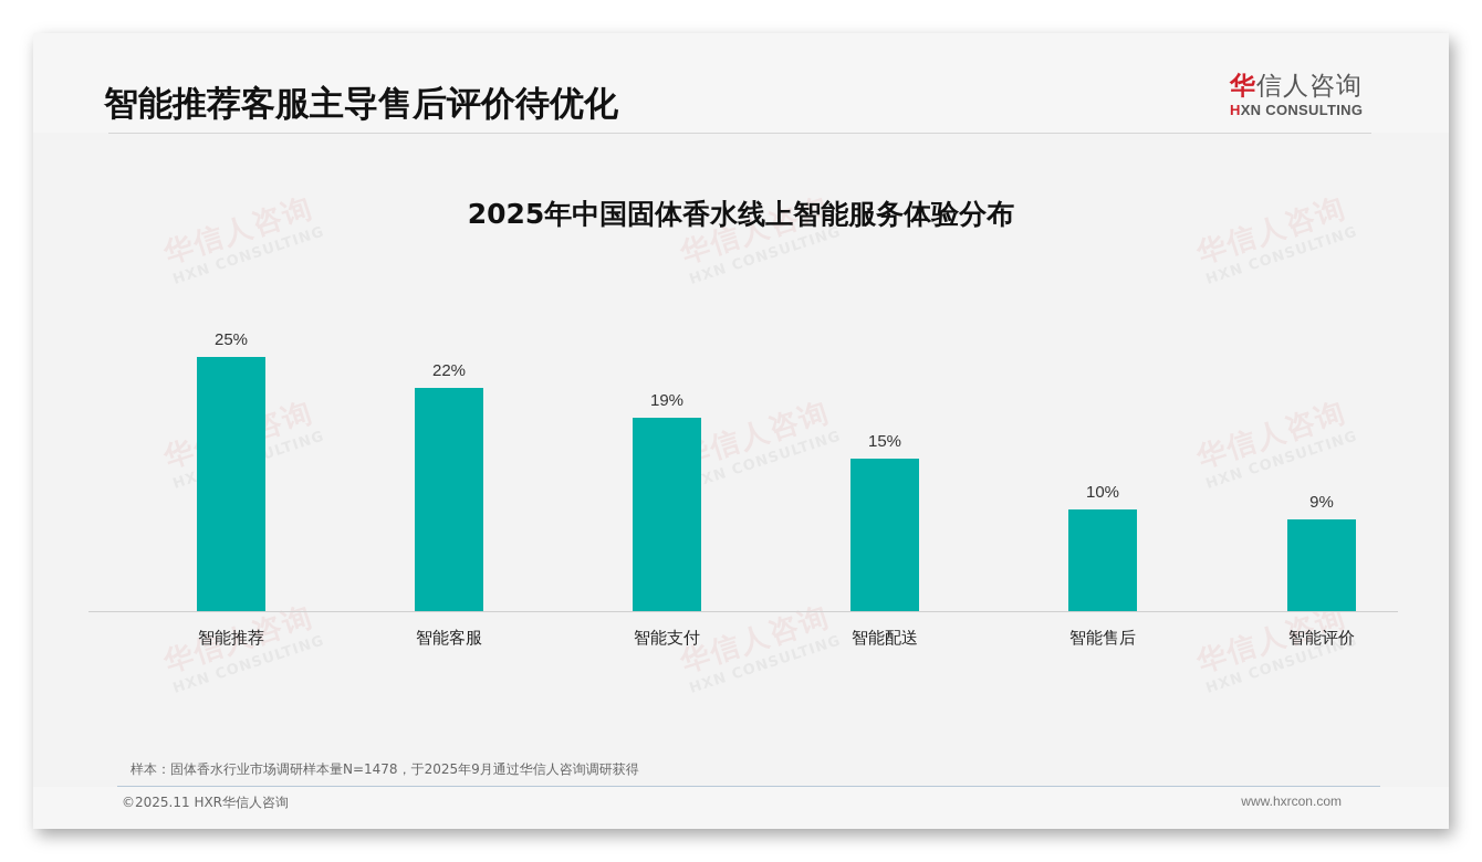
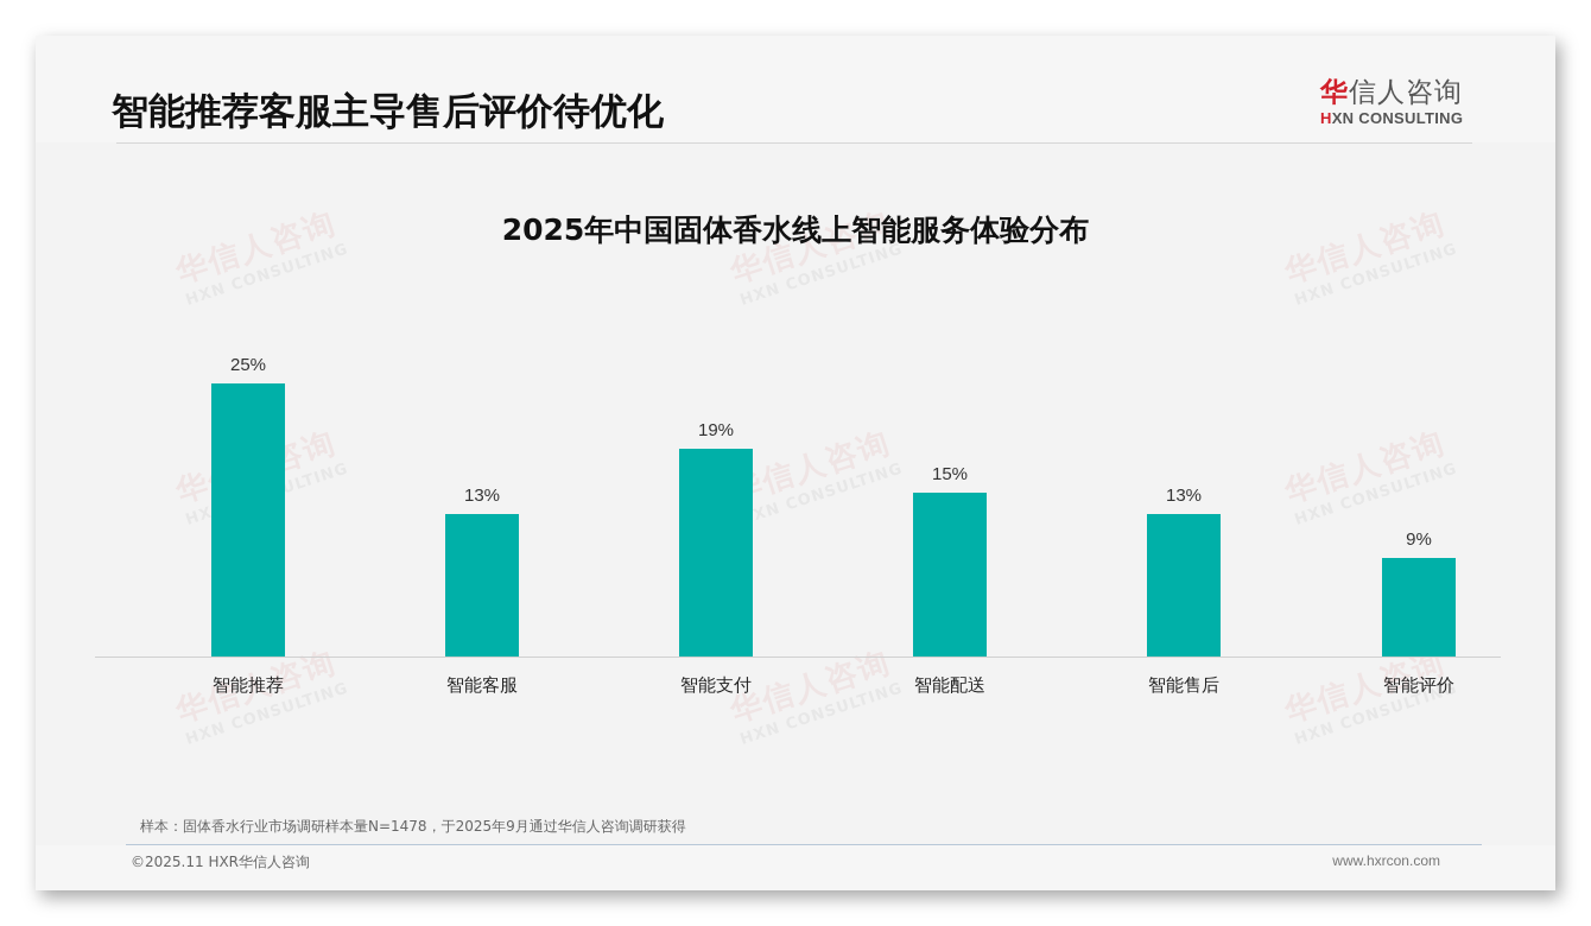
智能客服: 22% -> 13%
智能售后: 10% -> 13%
